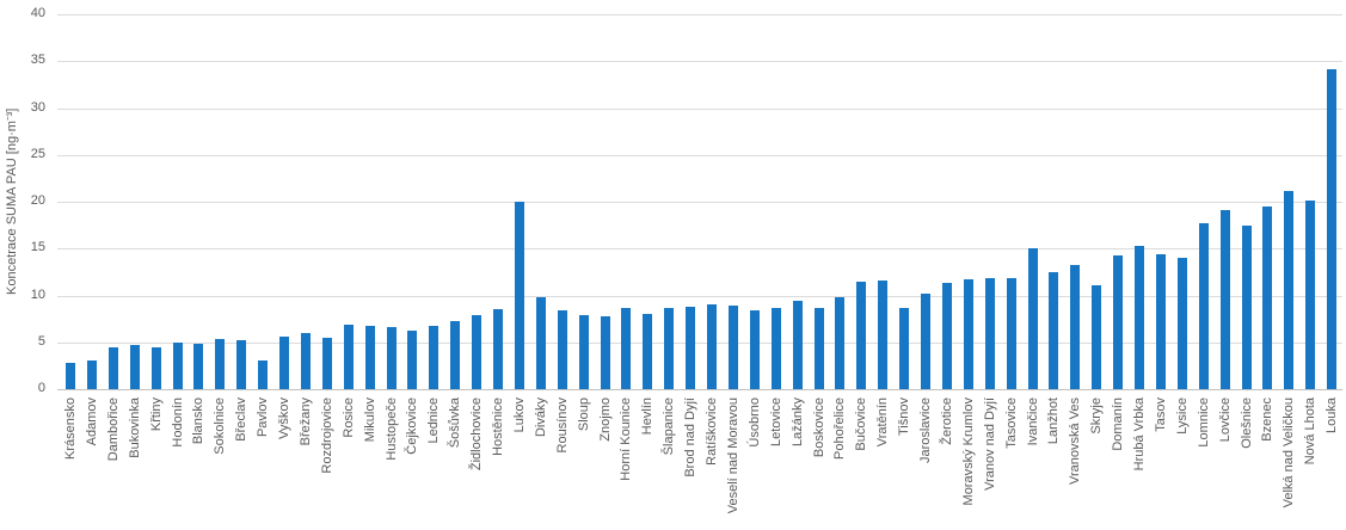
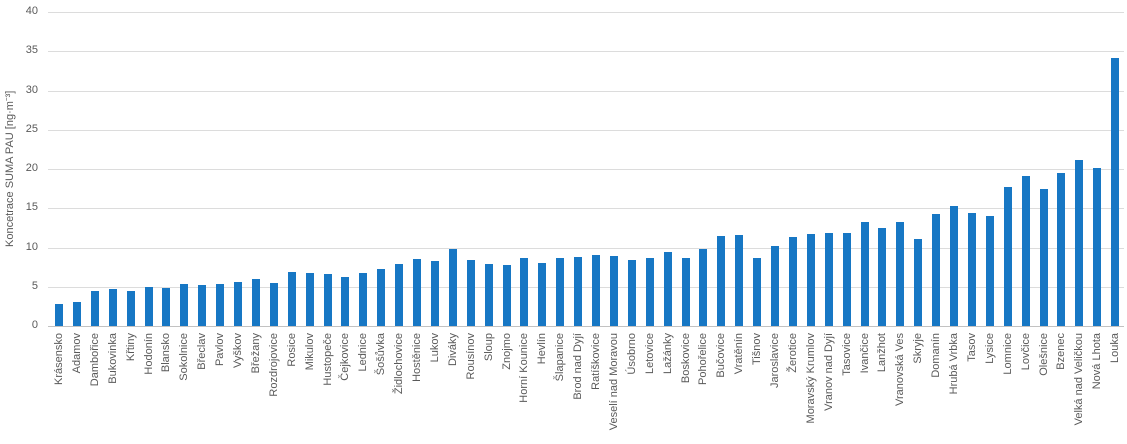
Pavlov: 3 -> 5
Lukov: 20 -> 8
Ivančice: 15 -> 13
